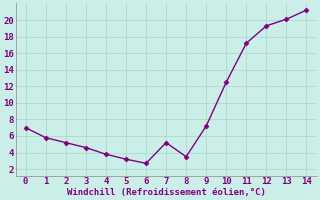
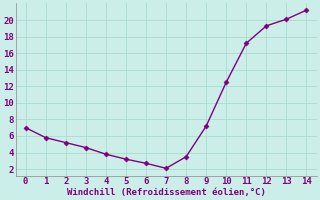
7: 5.2 -> 2.1
